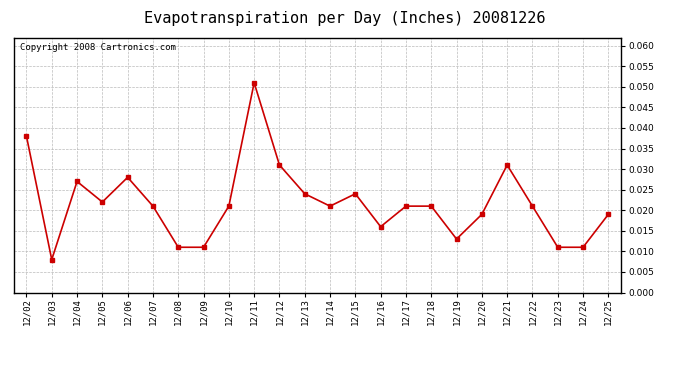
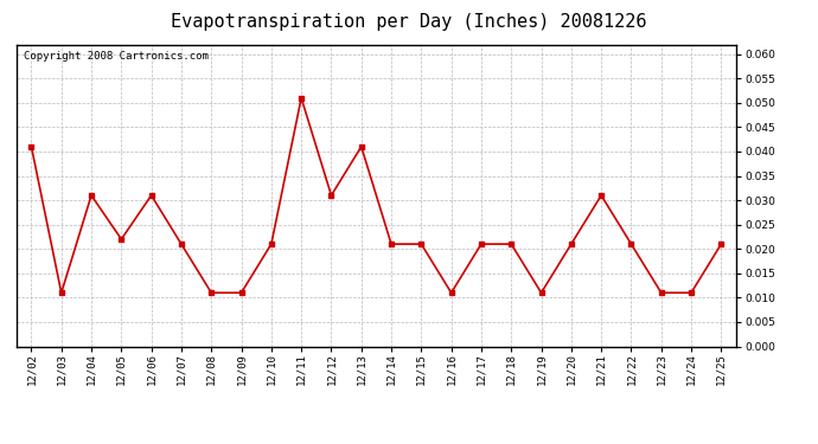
12/02: 0.038 -> 0.041
12/03: 0.008 -> 0.011
12/04: 0.027 -> 0.031
12/06: 0.028 -> 0.031
12/13: 0.024 -> 0.041
12/15: 0.024 -> 0.021
12/16: 0.016 -> 0.011
12/19: 0.013 -> 0.011
12/20: 0.019 -> 0.021
12/25: 0.019 -> 0.021
